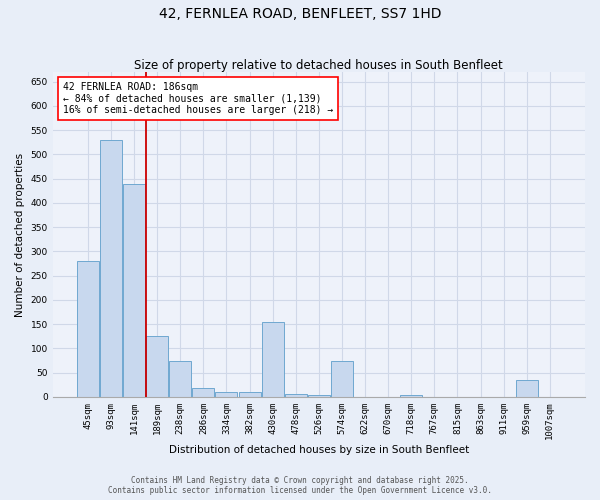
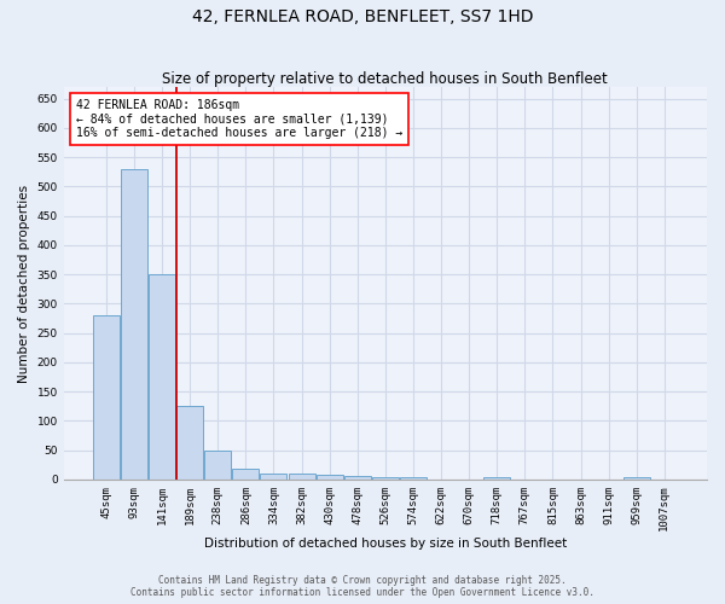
141sqm: 440 -> 350
238sqm: 75 -> 50
430sqm: 155 -> 8
574sqm: 75 -> 5
959sqm: 35 -> 5
